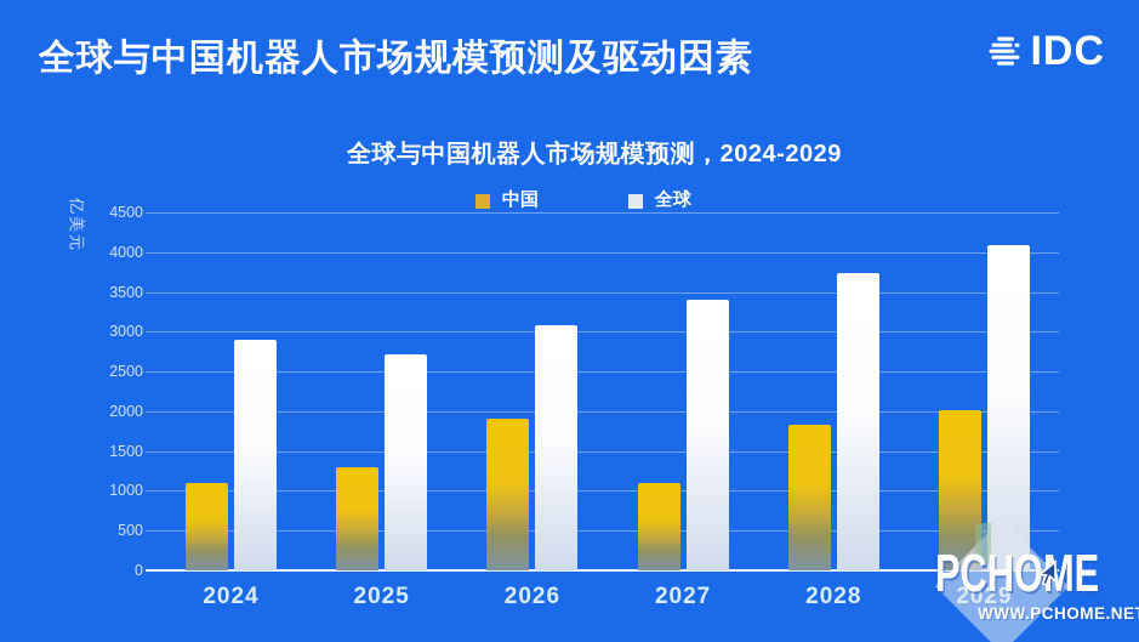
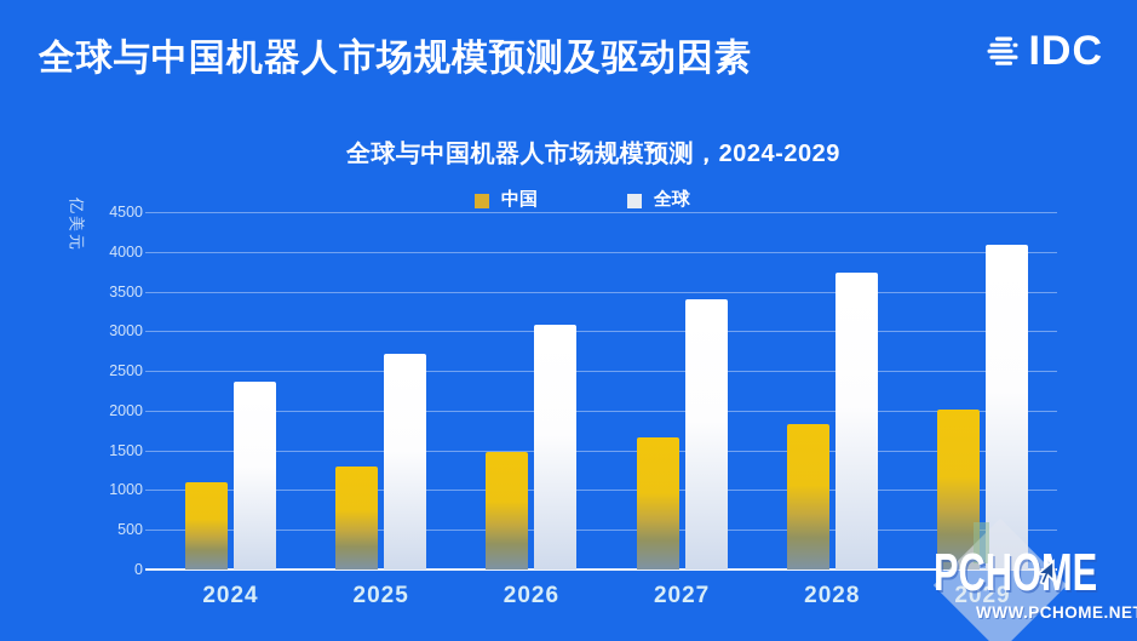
全球/2024: 2900 -> 2400
中国/2026: 1900 -> 1500
中国/2027: 1100 -> 1700
